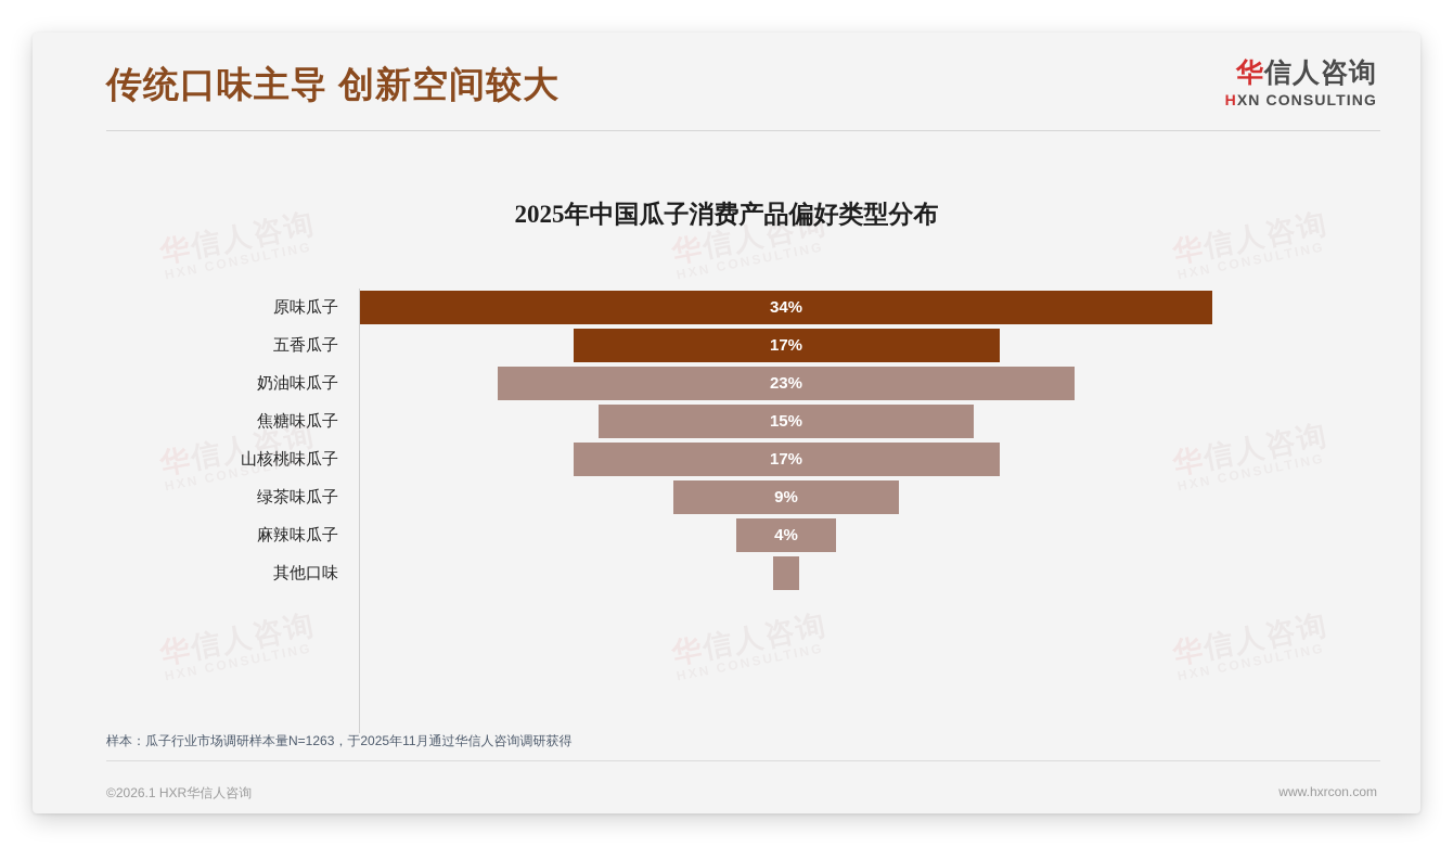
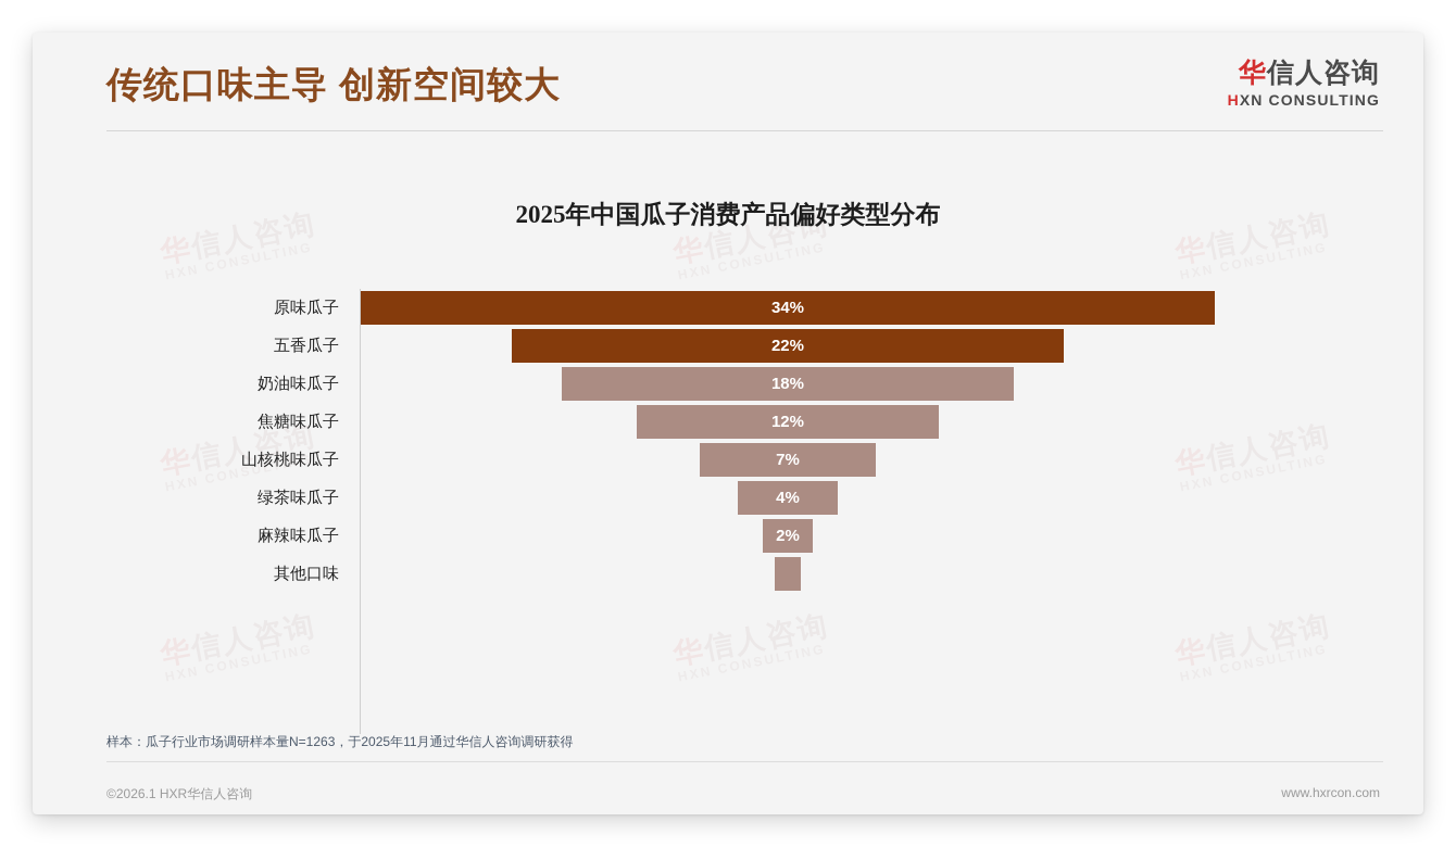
五香瓜子: 17% -> 22%
奶油味瓜子: 23% -> 18%
焦糖味瓜子: 15% -> 12%
山核桃味瓜子: 17% -> 7%
绿茶味瓜子: 9% -> 4%
麻辣味瓜子: 4% -> 2%
